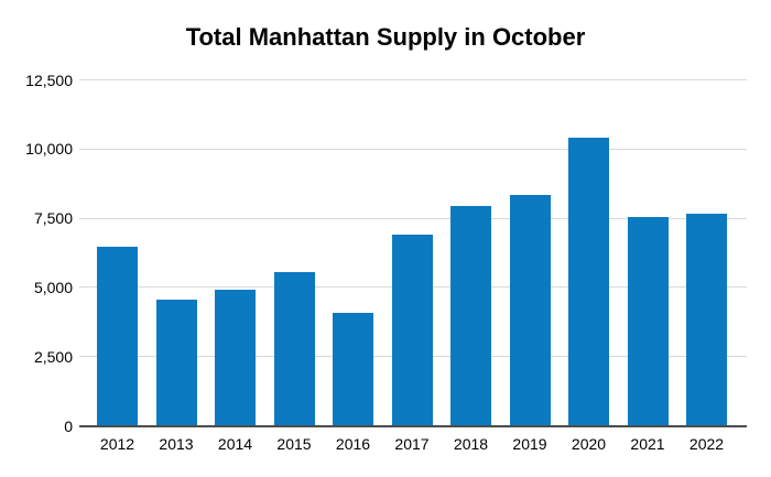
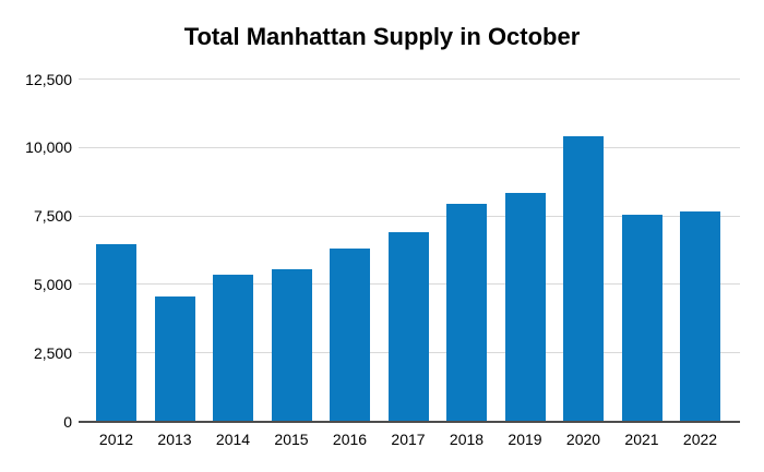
2014: 4900 -> 5400
2016: 4100 -> 6300
